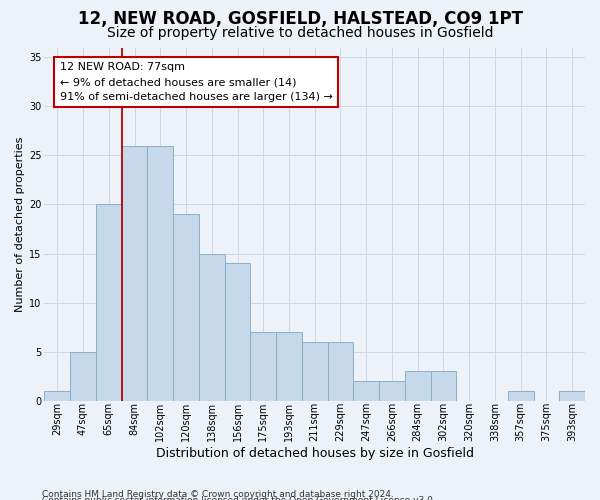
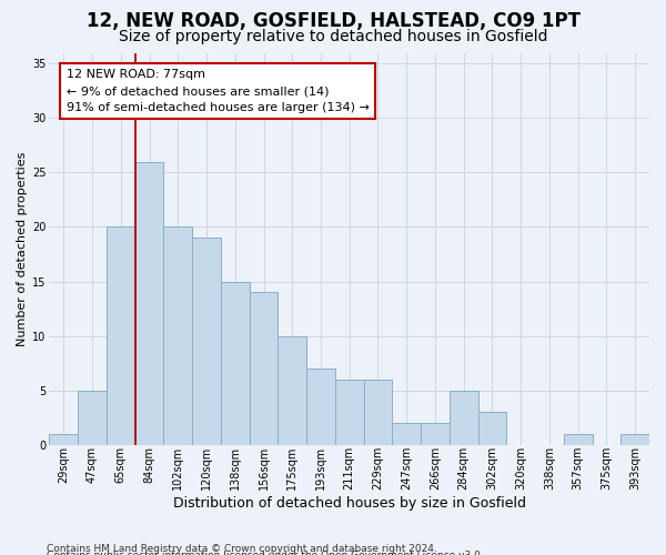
102sqm: 26 -> 20
175sqm: 7 -> 10
284sqm: 3 -> 5
